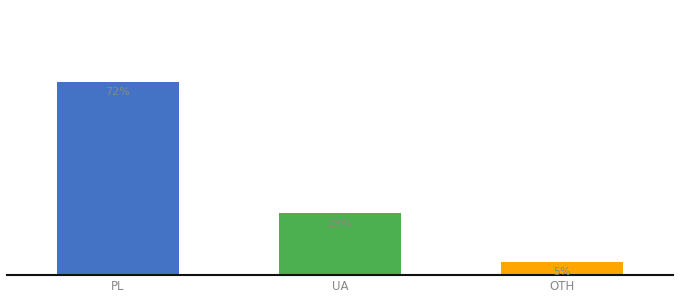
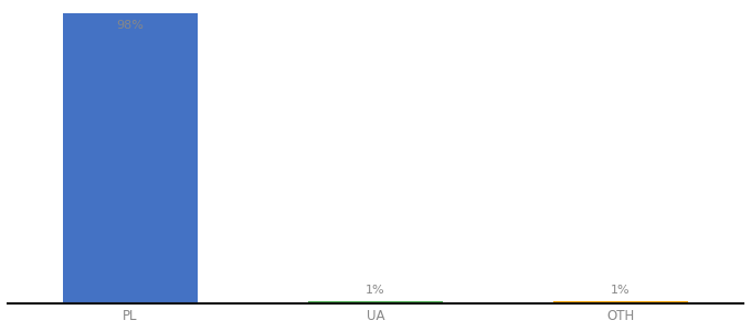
PL: 72% -> 98%
UA: 23% -> 1%
OTH: 5% -> 1%
